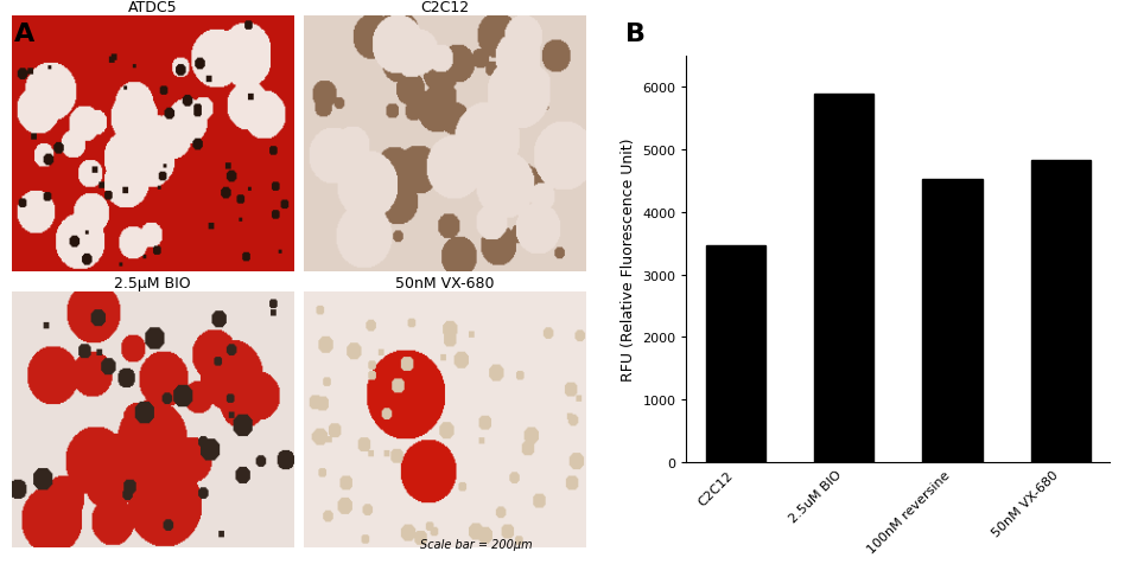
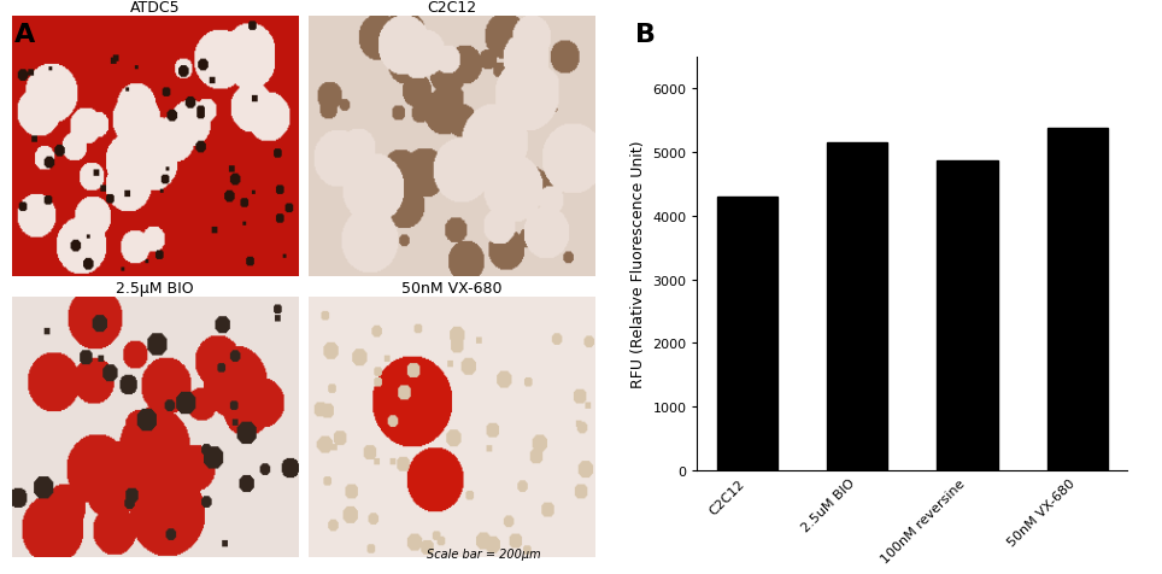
C2C12: 3460 -> 4300
2.5uM BIO: 5880 -> 5150
100nM reversine: 4520 -> 4870
50nM VX-680: 4820 -> 5370
